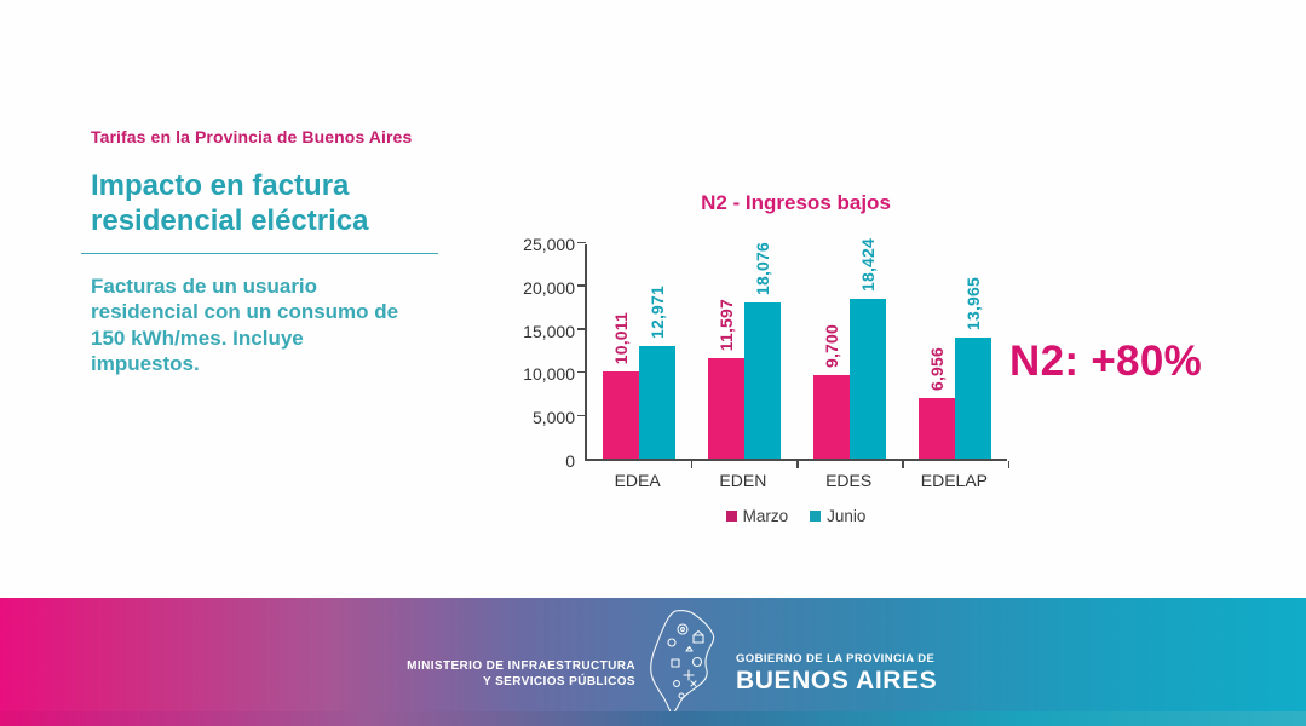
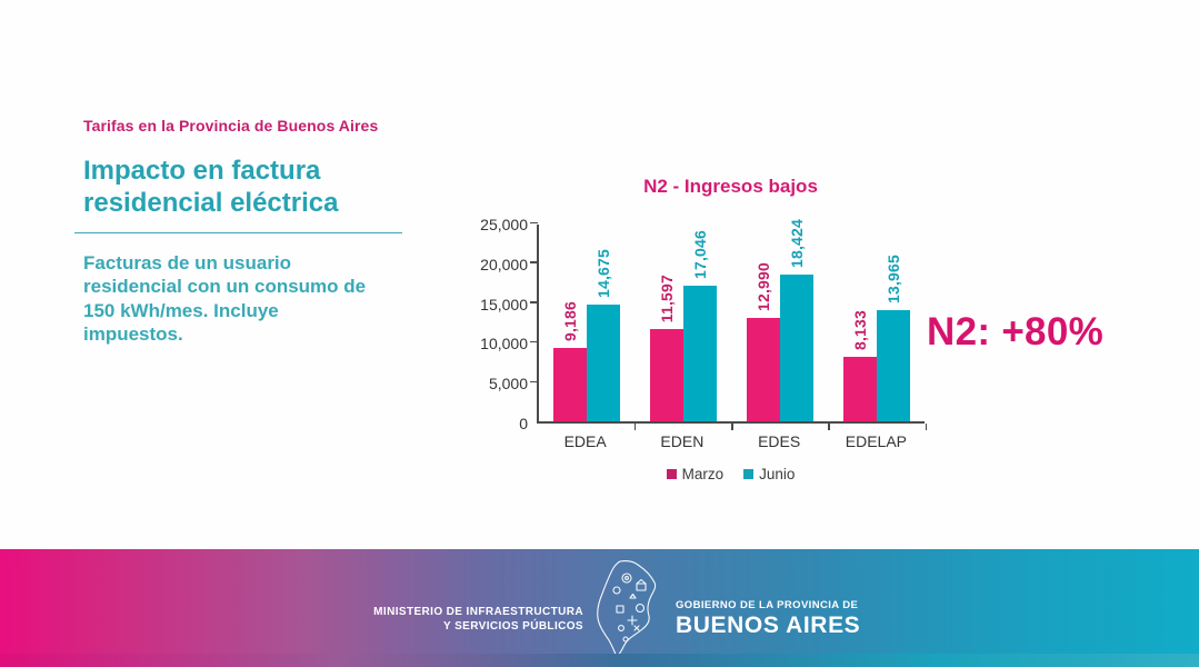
Marzo/EDEA: 10,011 -> 9,186
Junio/EDEA: 12,971 -> 14,675
Junio/EDEN: 18,076 -> 17,046
Marzo/EDES: 9,700 -> 12,990
Marzo/EDELAP: 6,956 -> 8,133
